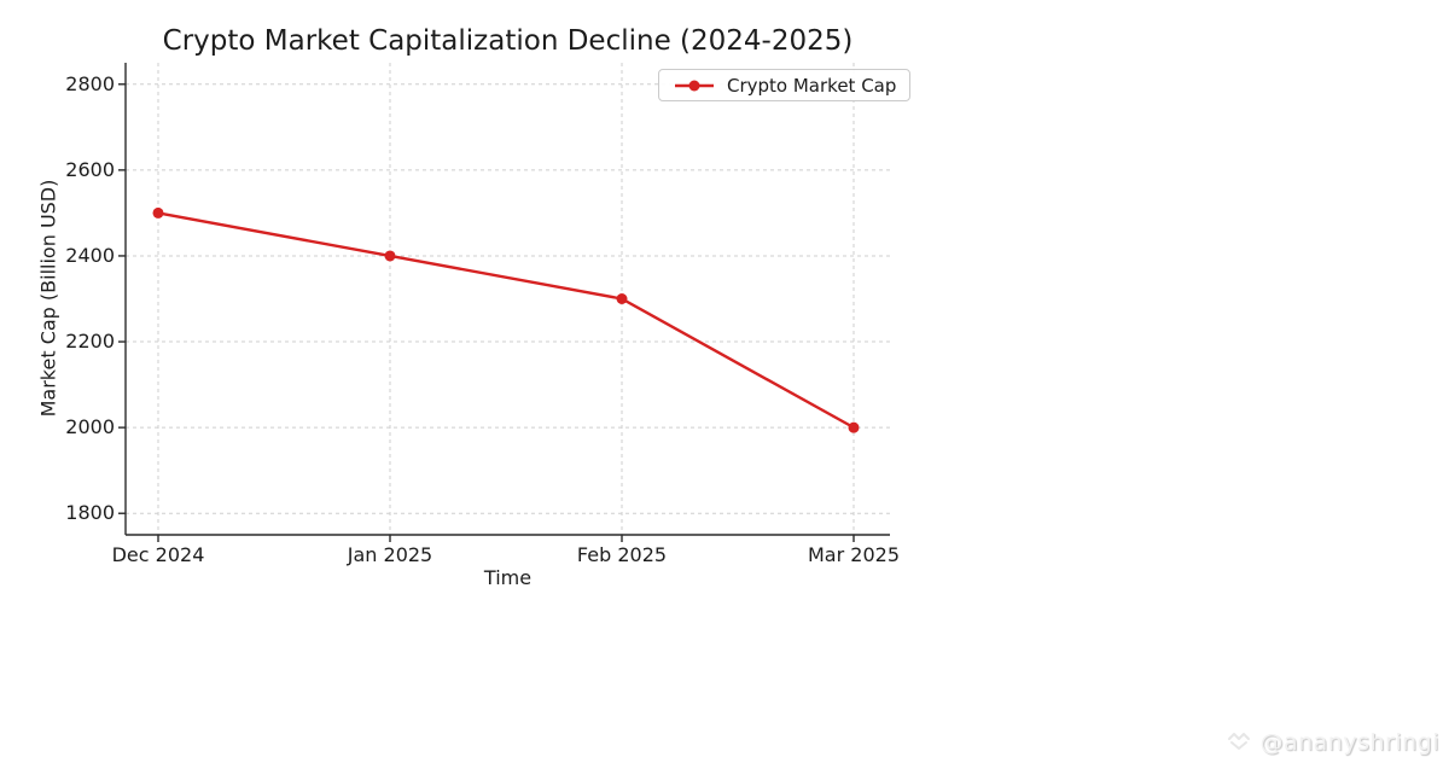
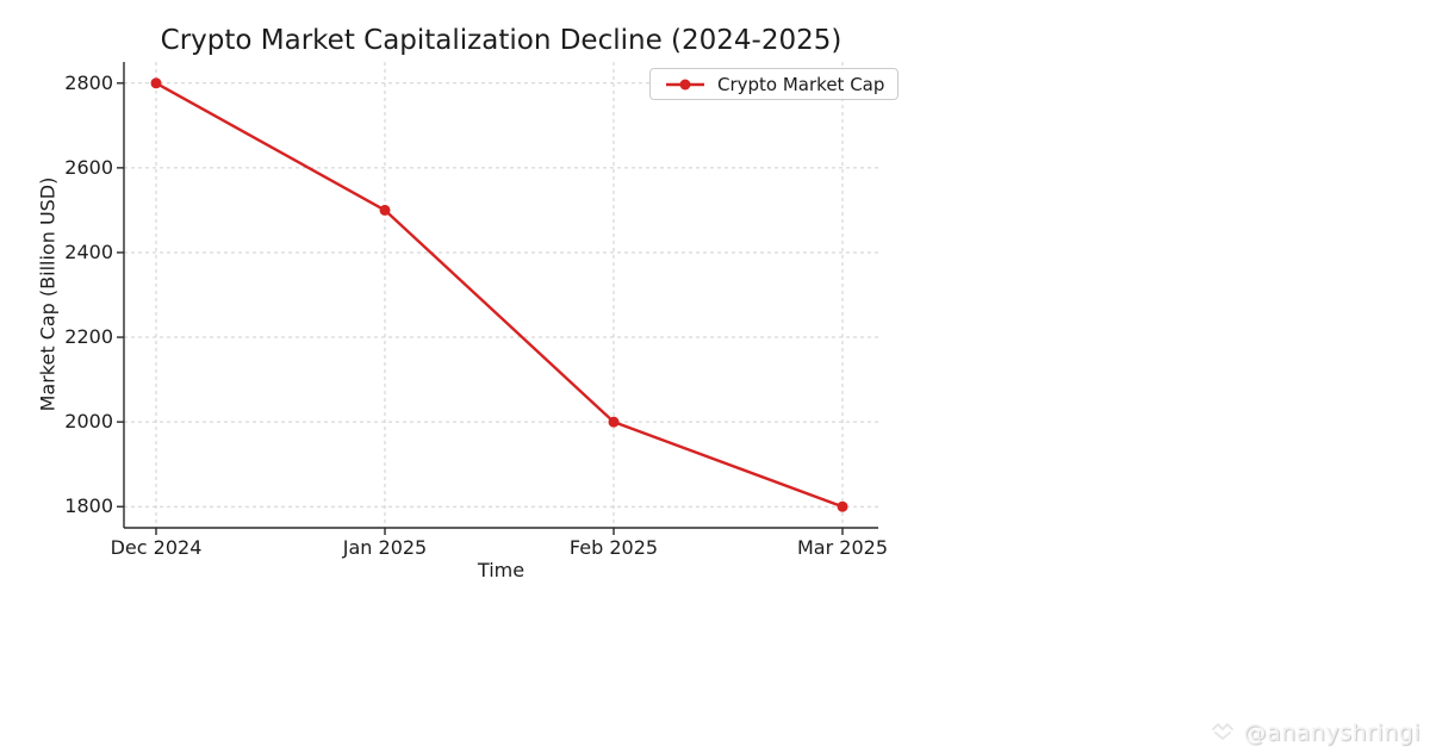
Dec 2024: 2500 -> 2800
Jan 2025: 2400 -> 2500
Feb 2025: 2300 -> 2000
Mar 2025: 2000 -> 1800
